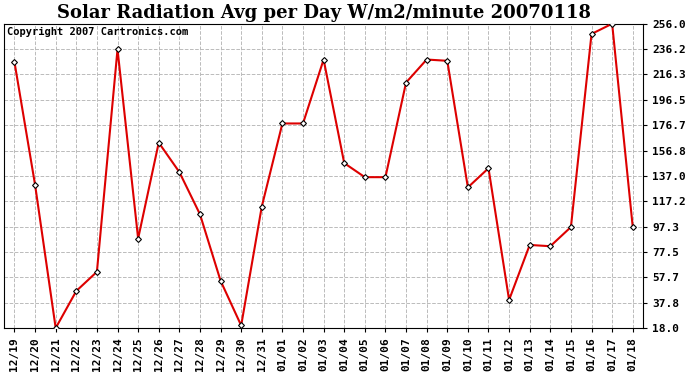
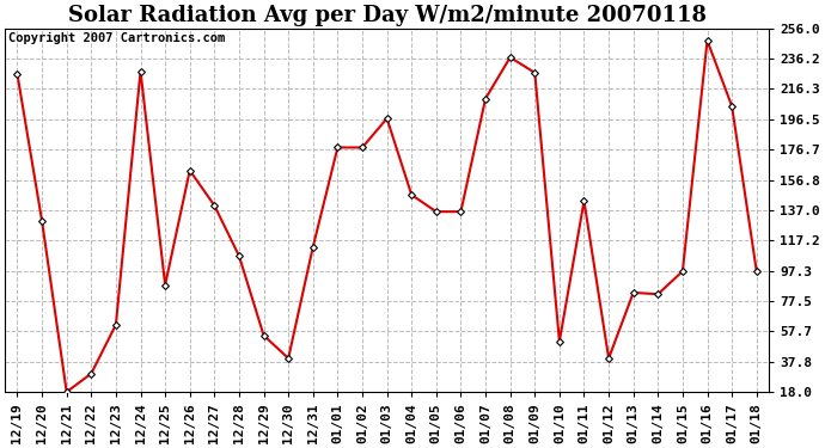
12/22: 47 -> 30
12/24: 236 -> 228
12/30: 20 -> 40
01/03: 228 -> 197
01/08: 228 -> 237
01/10: 128 -> 51
01/17: 256 -> 205
